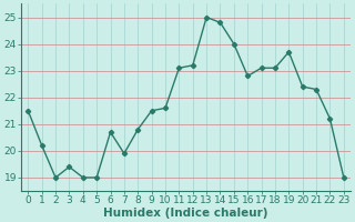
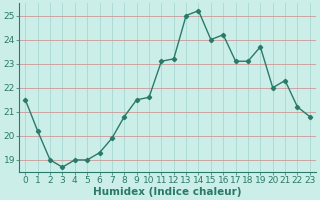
3: 19.4 -> 18.7
6: 20.7 -> 19.3
14: 24.8 -> 25.2
16: 22.8 -> 24.2
20: 22.4 -> 22.0
23: 19.0 -> 20.8
